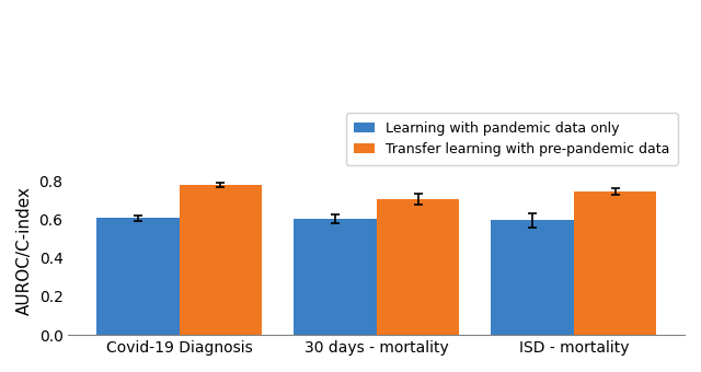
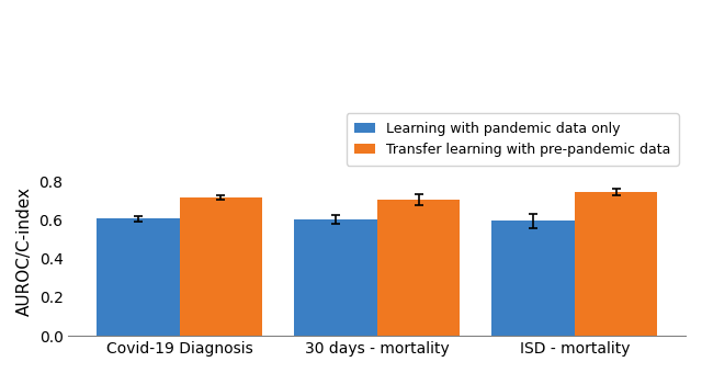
Transfer learning with pre-pandemic data/Covid-19 Diagnosis: 0.78 -> 0.72
